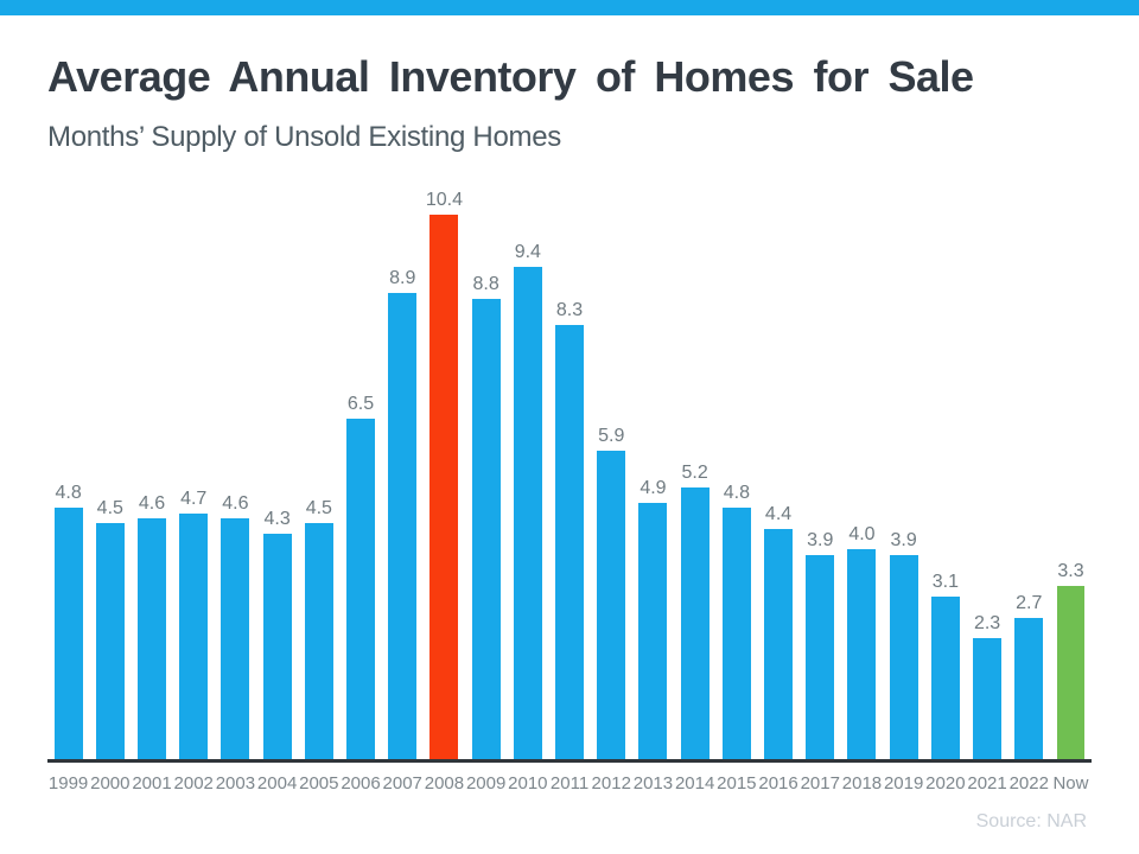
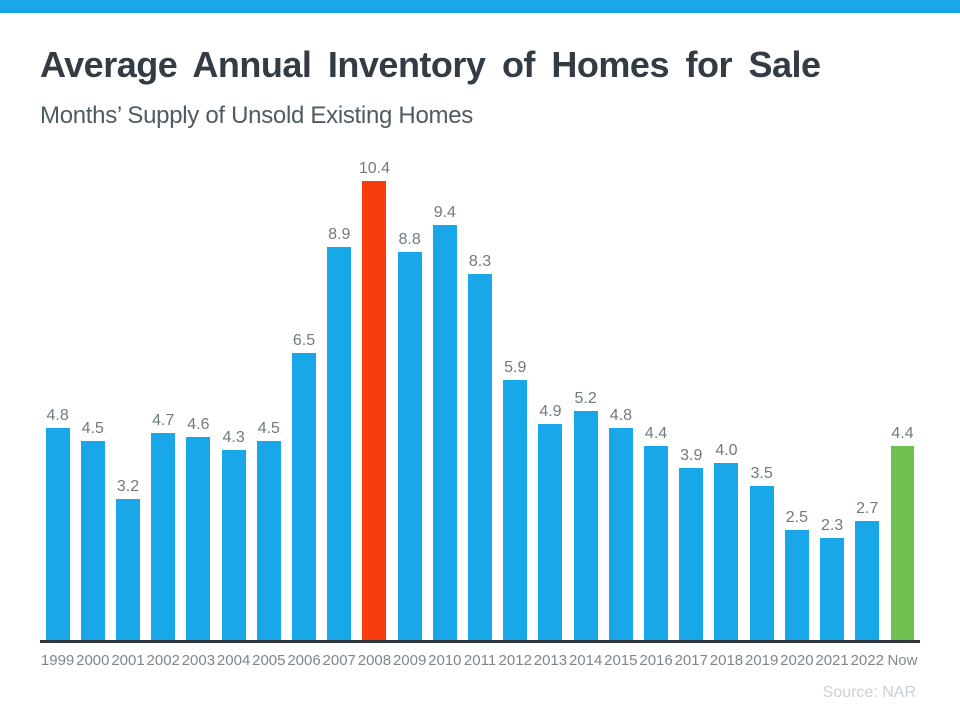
2001: 4.6 -> 3.2
2019: 3.9 -> 3.5
2020: 3.1 -> 2.5
Now: 3.3 -> 4.4
